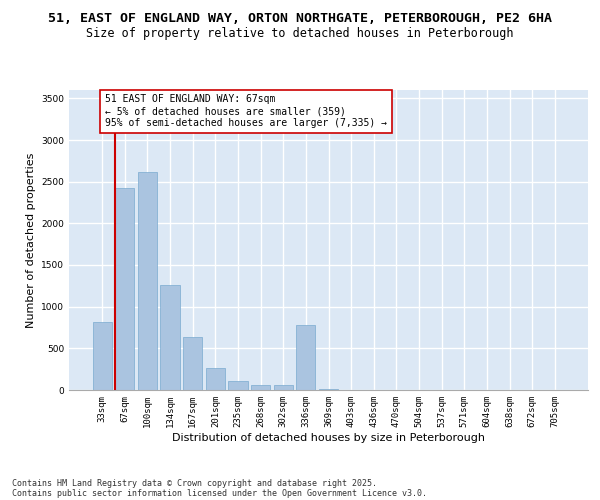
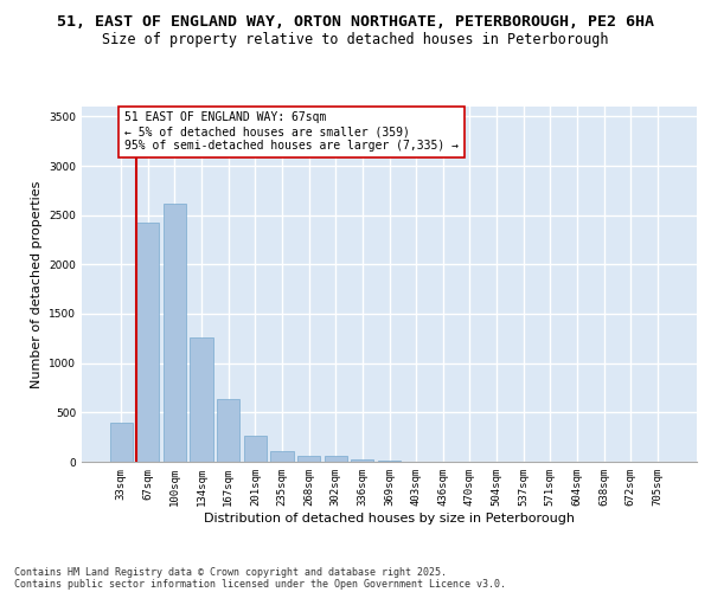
33sqm: 820 -> 400
336sqm: 780 -> 20
